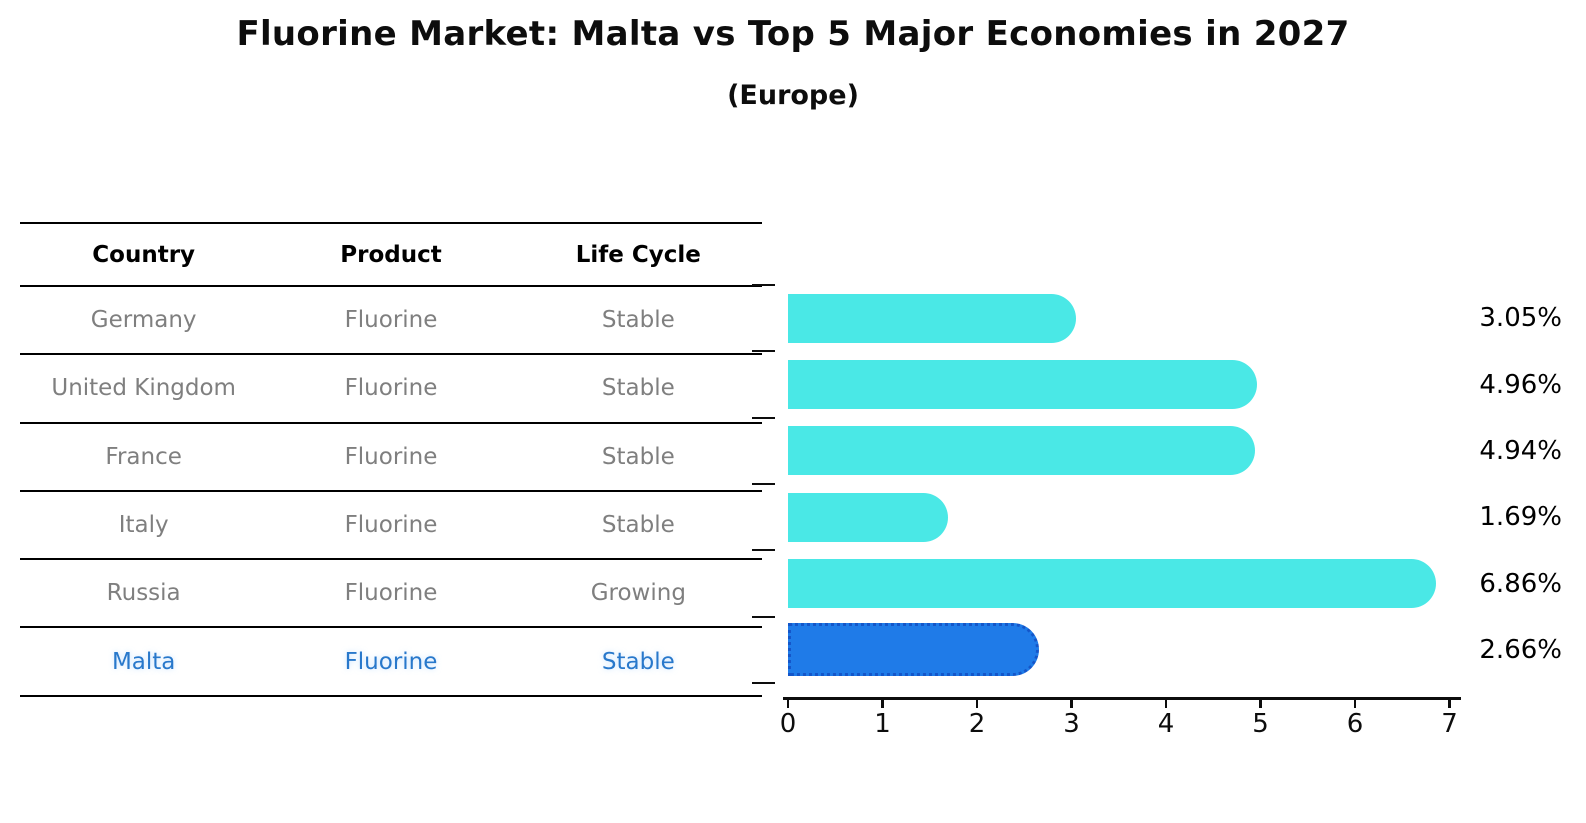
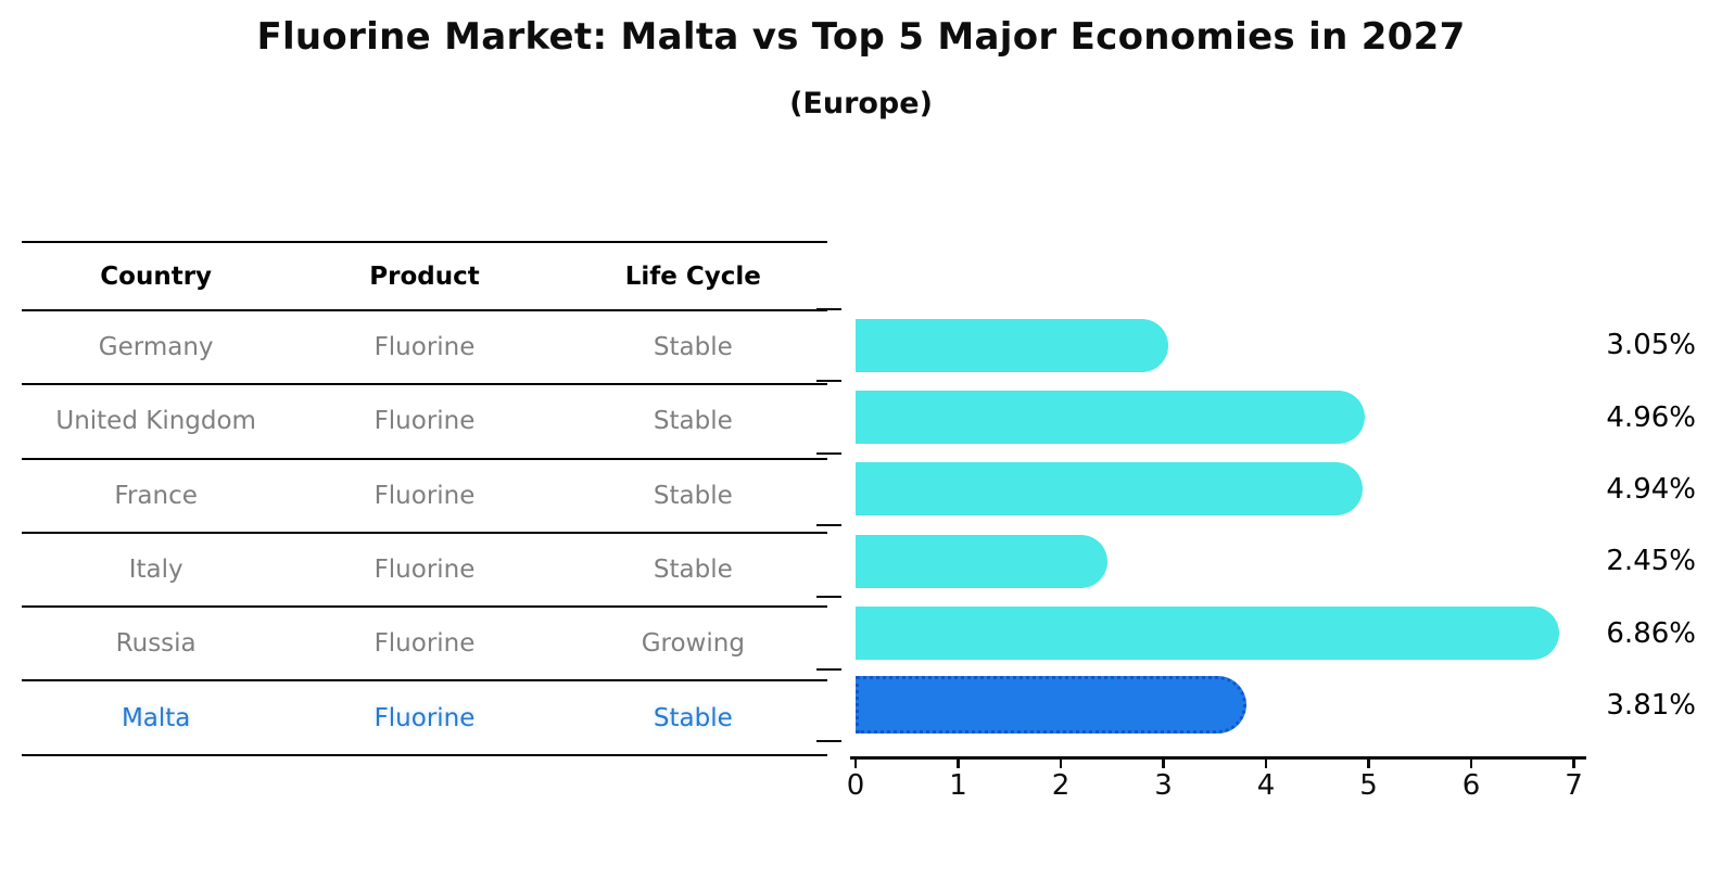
Italy: 1.69% -> 2.45%
Malta: 2.66% -> 3.81%
